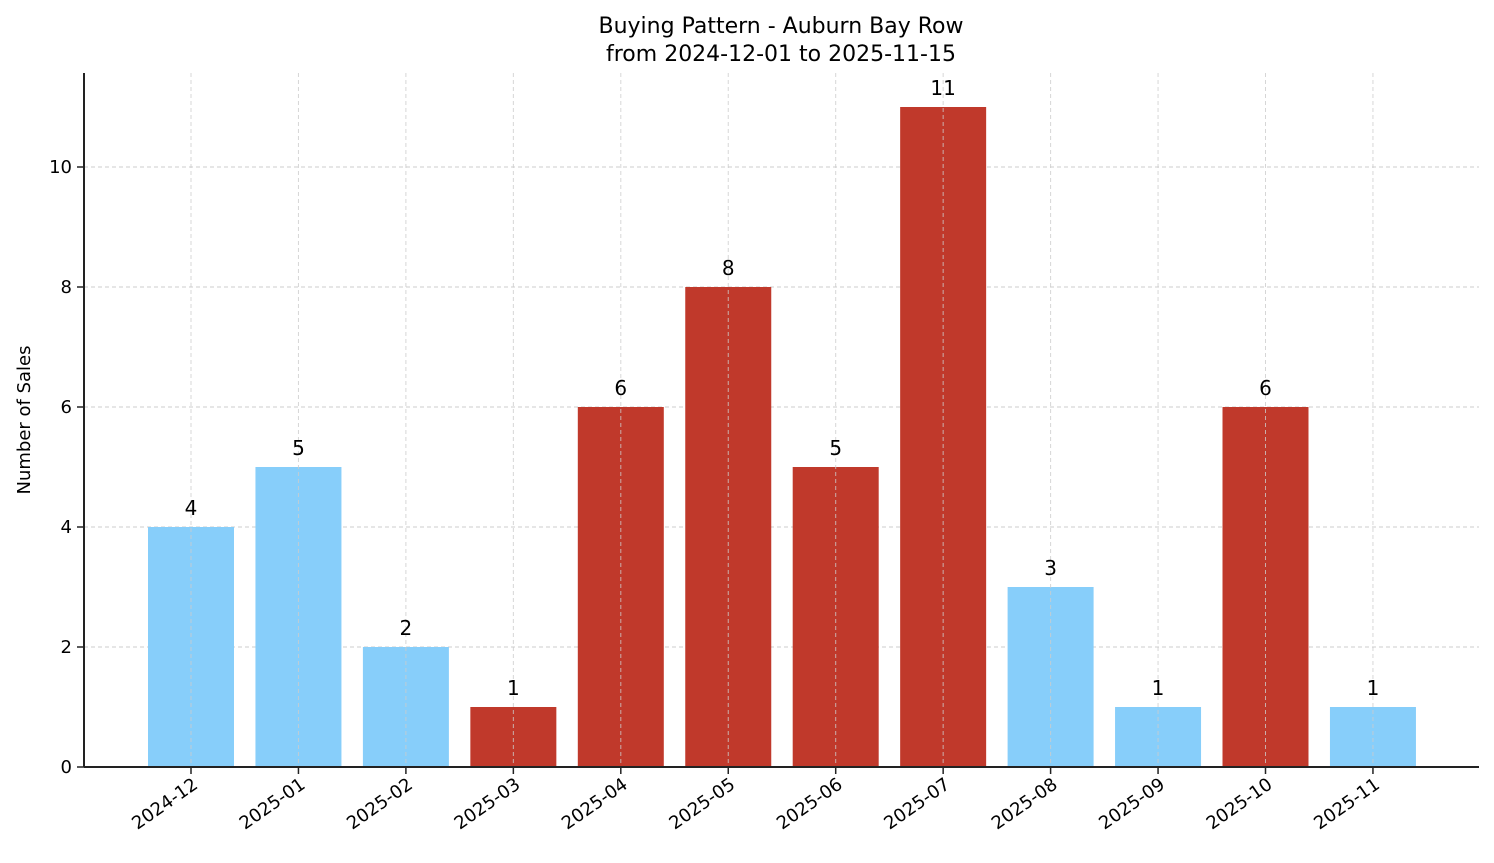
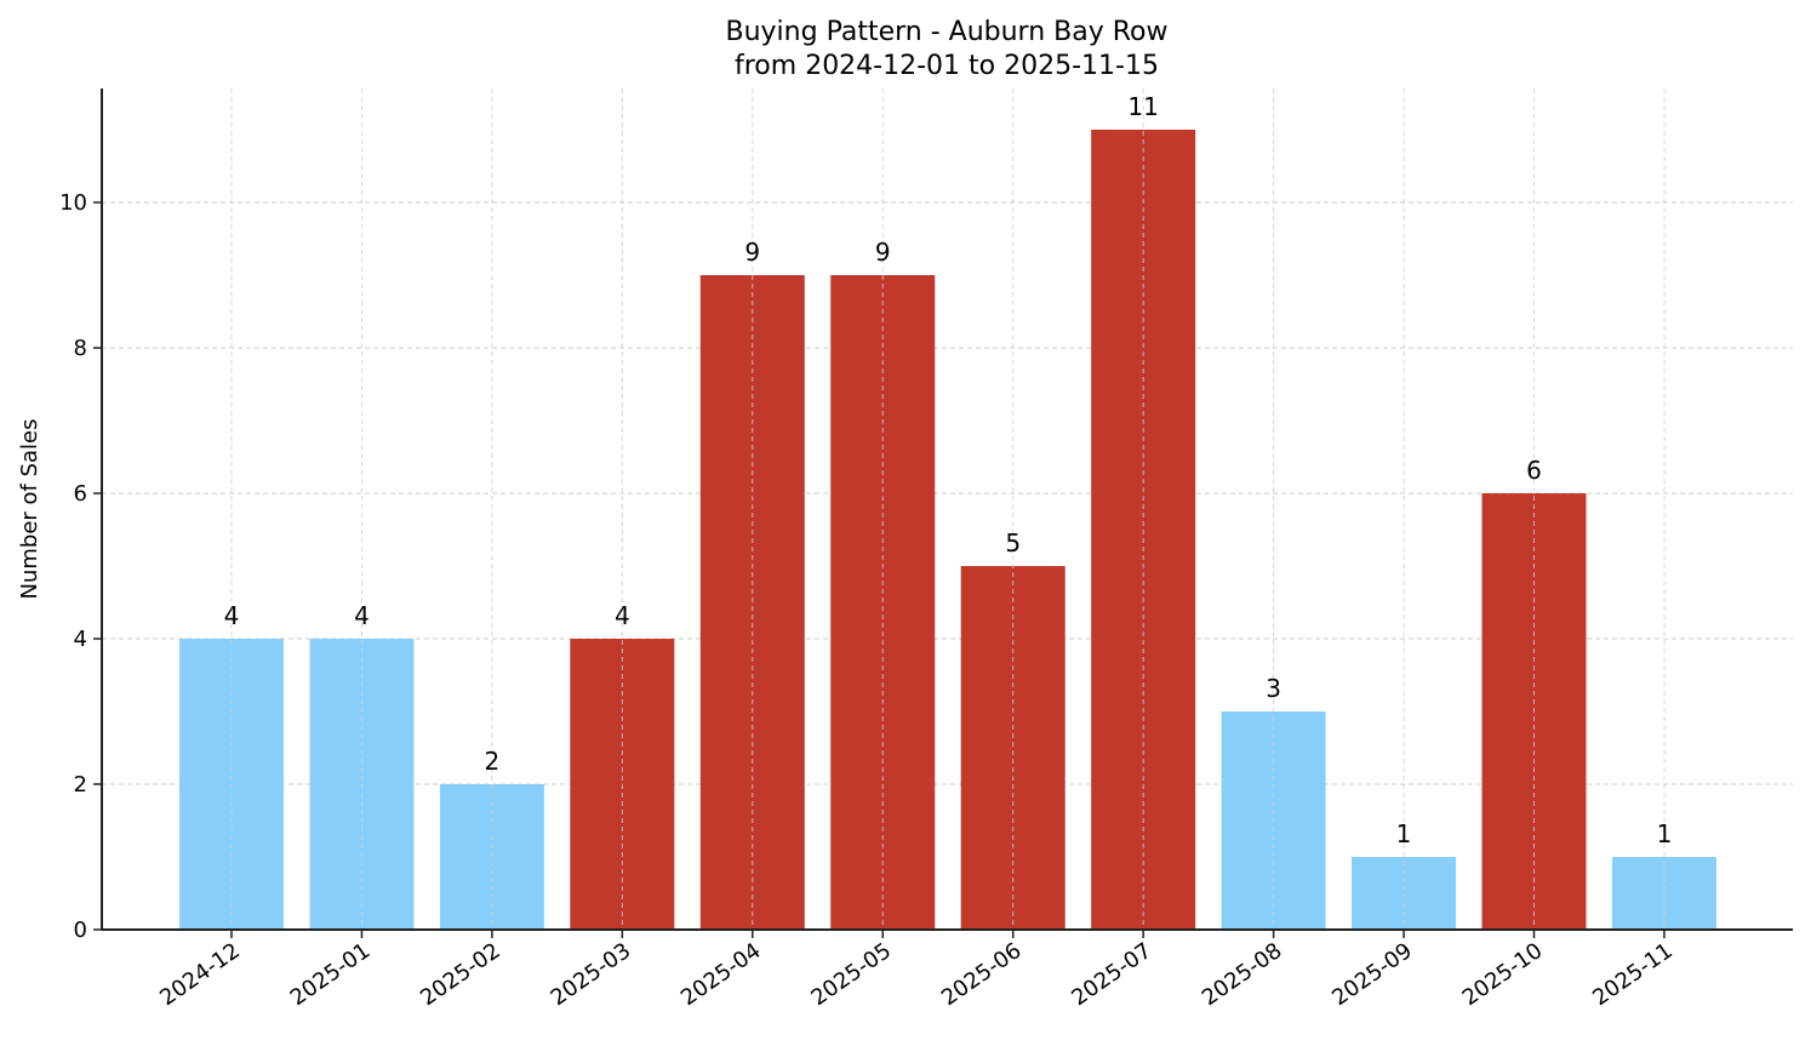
2025-01: 5 -> 4
2025-03: 1 -> 4
2025-04: 6 -> 9
2025-05: 8 -> 9
